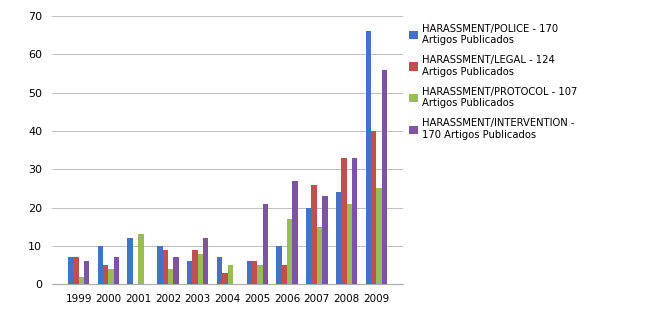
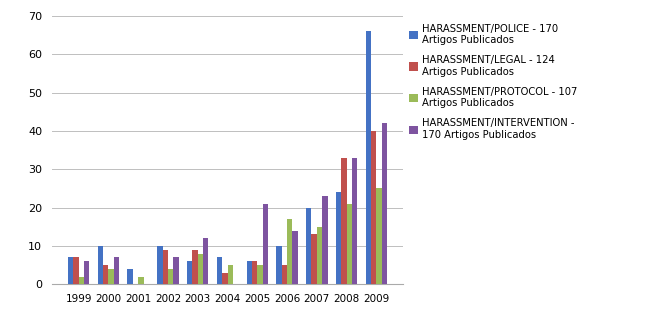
HARASSMENT/POLICE - 170 Artigos Publicados/2001: 12 -> 4
HARASSMENT/PROTOCOL - 107 Artigos Publicados/2001: 13 -> 2
HARASSMENT/INTERVENTION - 170 Artigos Publicados/2006: 27 -> 14
HARASSMENT/LEGAL - 124 Artigos Publicados/2007: 26 -> 13
HARASSMENT/INTERVENTION - 170 Artigos Publicados/2009: 56 -> 42
